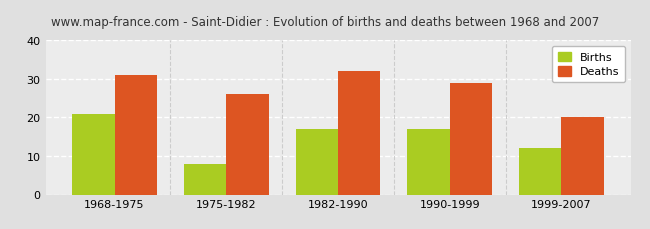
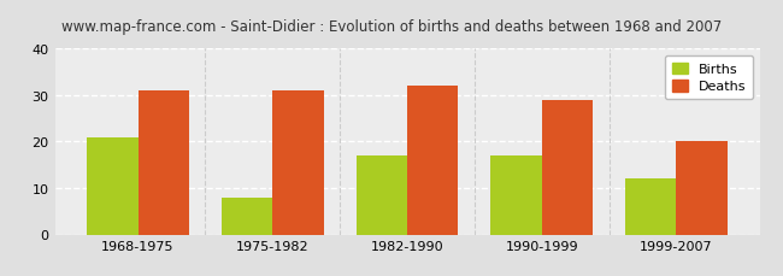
Deaths/1975-1982: 26 -> 31
